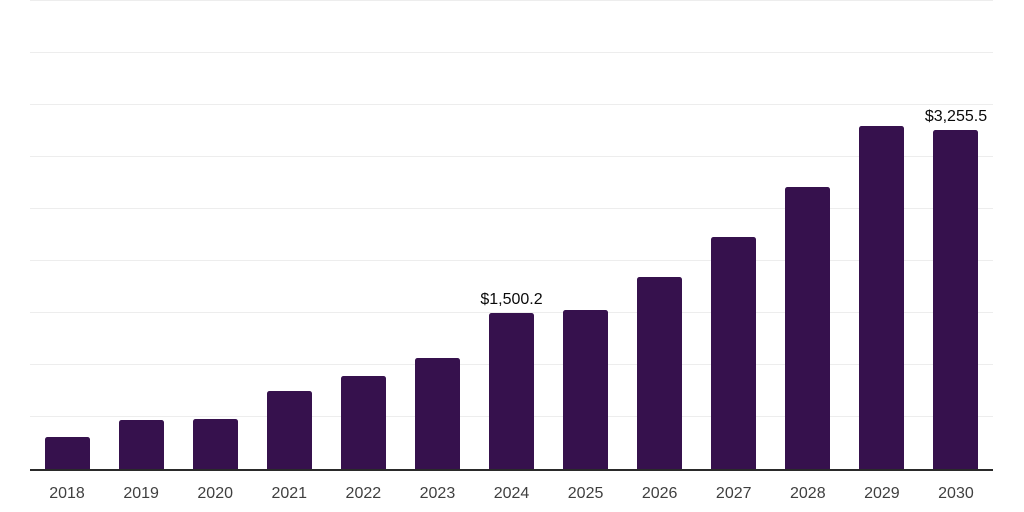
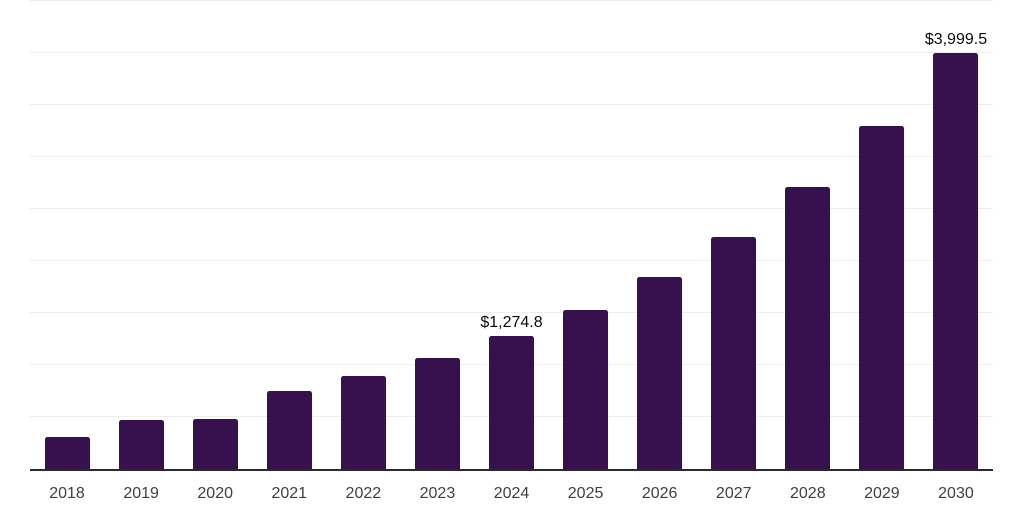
2024: $1,500.2 -> $1,274.8
2030: $3,255.5 -> $3,999.5
